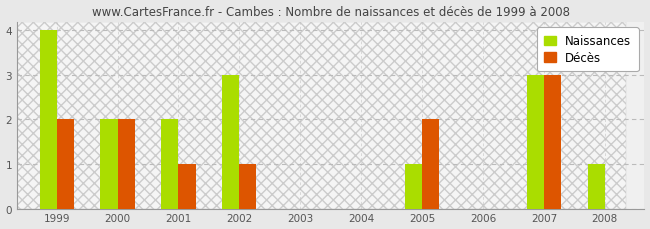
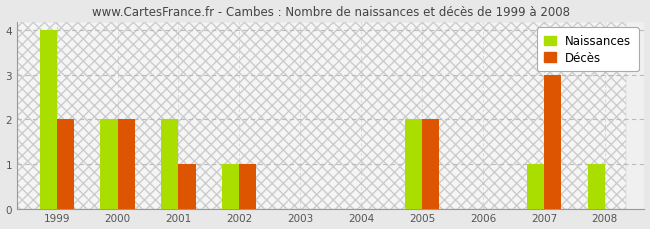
Naissances/2002: 3 -> 1
Naissances/2005: 1 -> 2
Naissances/2007: 3 -> 1
